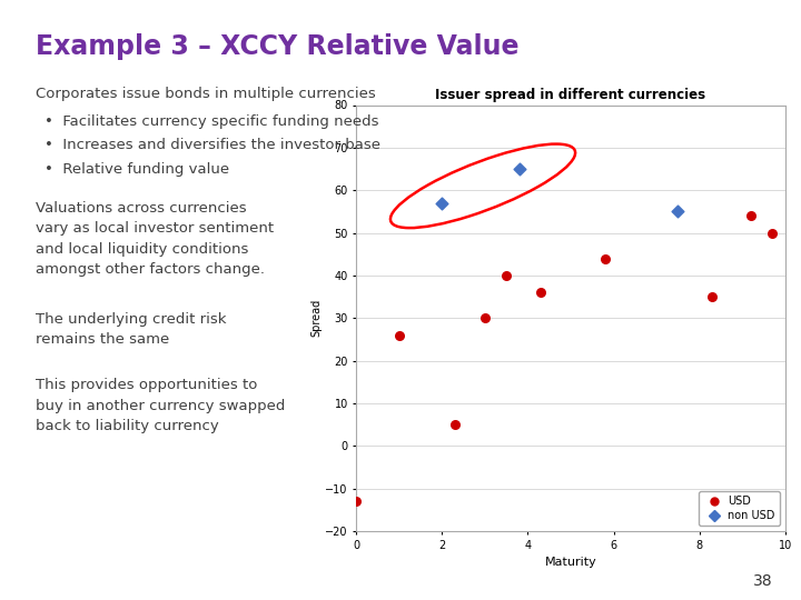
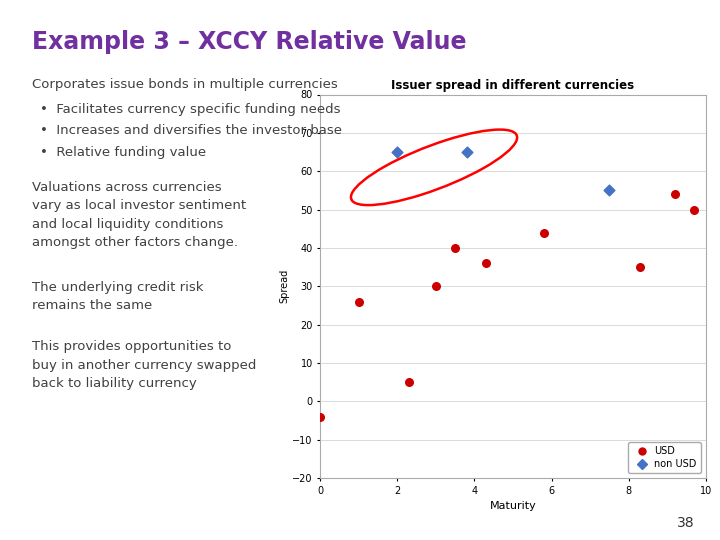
USD/0: -13 -> -4
non USD/2: 57 -> 65
